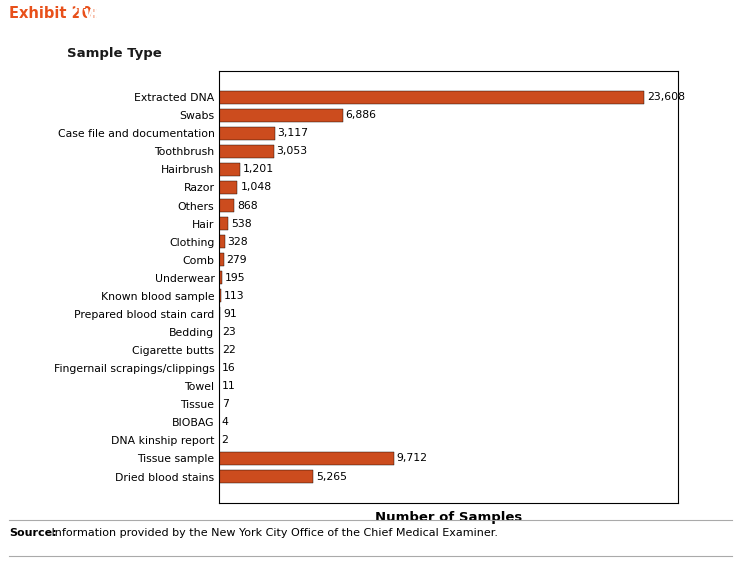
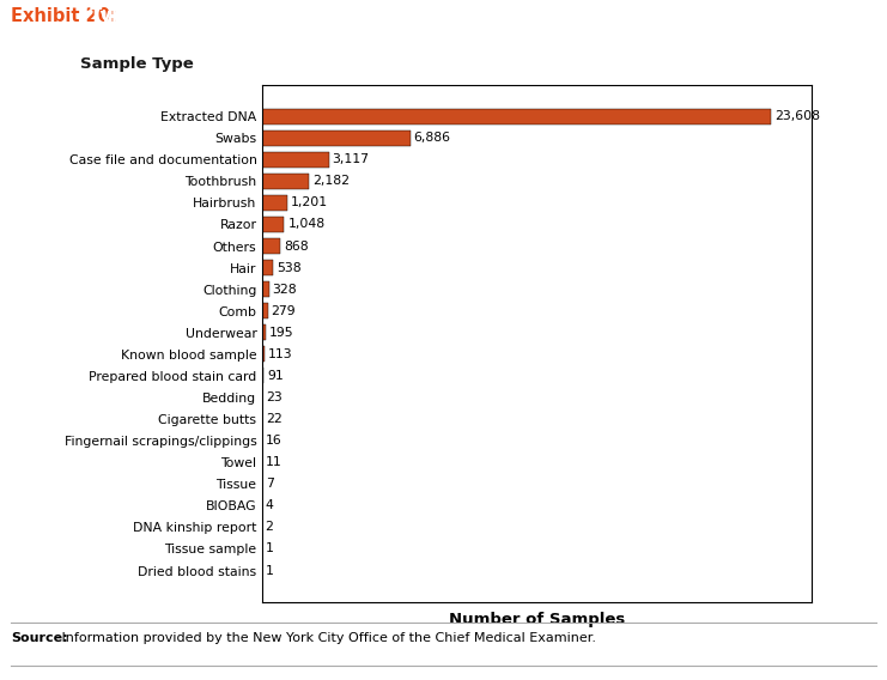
Toothbrush: 3,053 -> 2,182
Tissue sample: 9,712 -> 1
Dried blood stains: 5,265 -> 1
